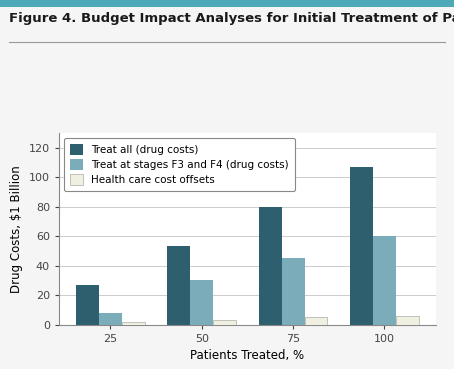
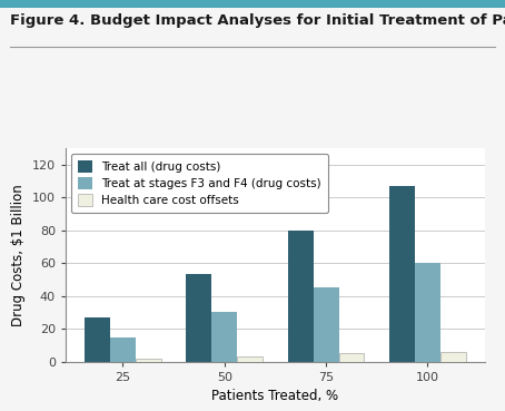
Treat at stages F3 and F4 (drug costs)/25: 8 -> 15
